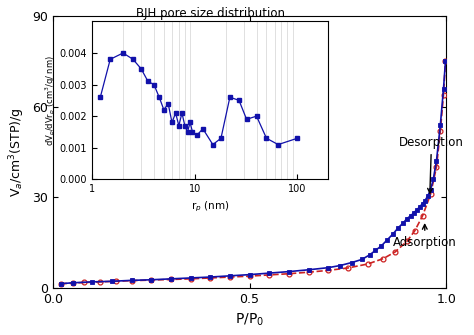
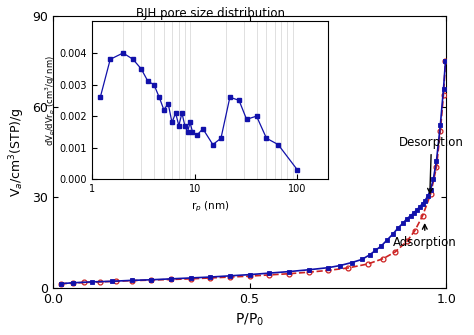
BJH pore size distribution/100: 0.0013 -> 0.0003
